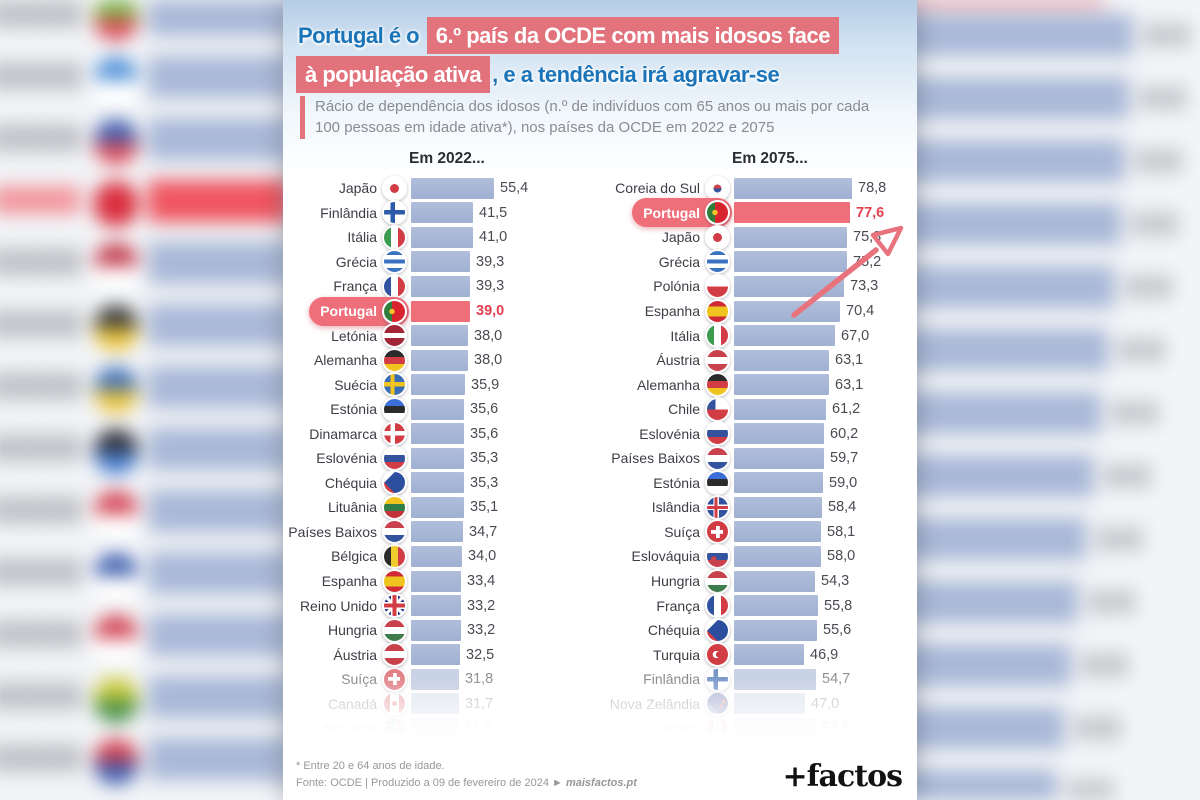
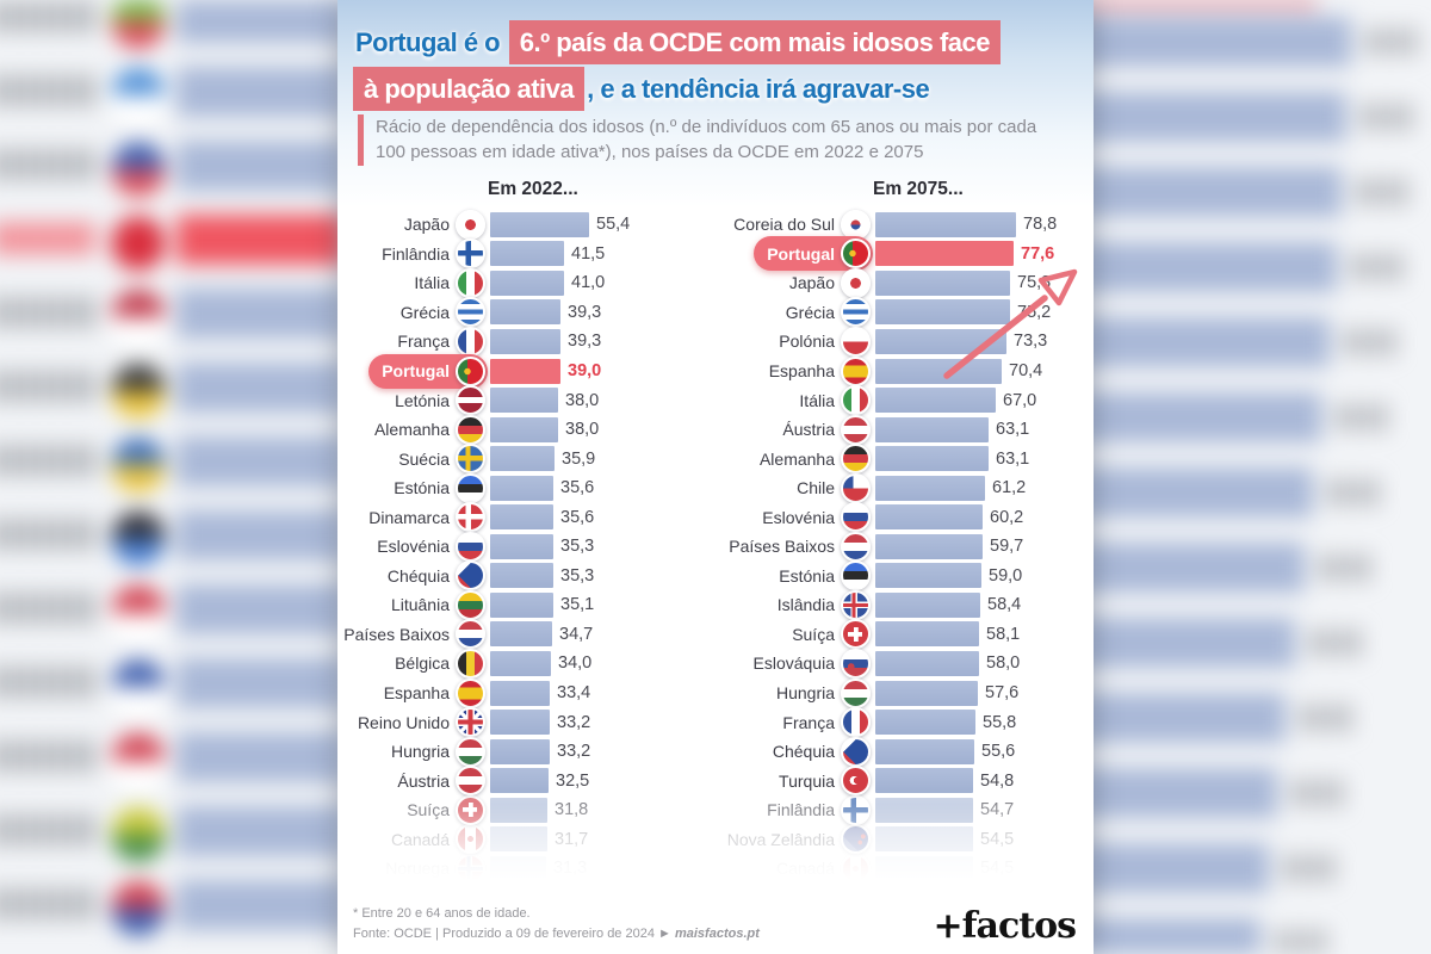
Em 2075.../Hungria: 54,3 -> 57,6
Em 2075.../Turquia: 46,9 -> 54,8
Em 2075.../Nova Zelândia: 47,0 -> 54,5
